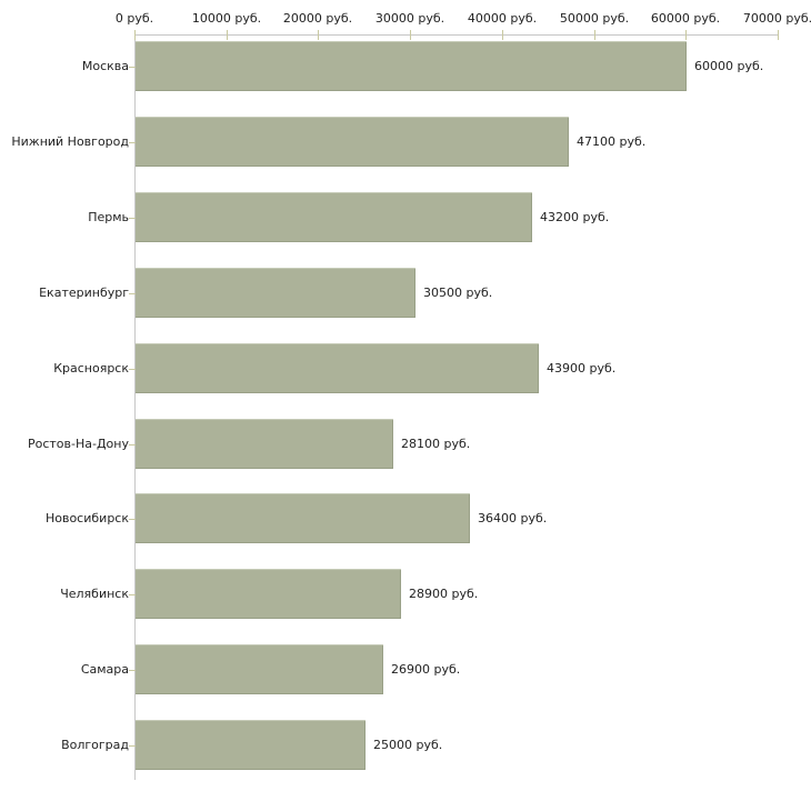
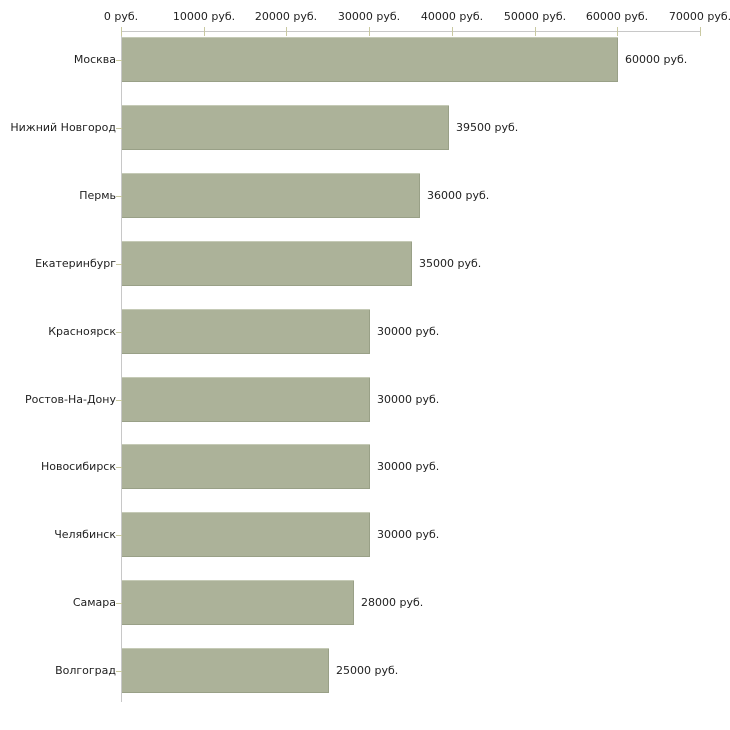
Нижний Новгород: 47100 -> 39500
Пермь: 43200 -> 36000
Екатеринбург: 30500 -> 35000
Красноярск: 43900 -> 30000
Ростов-На-Дону: 28100 -> 30000
Новосибирск: 36400 -> 30000
Челябинск: 28900 -> 30000
Самара: 26900 -> 28000
